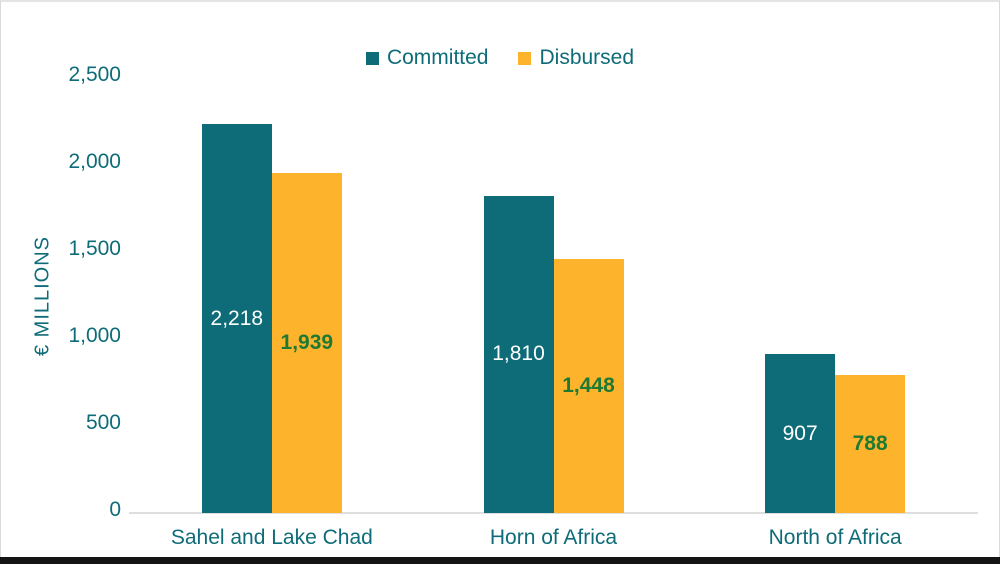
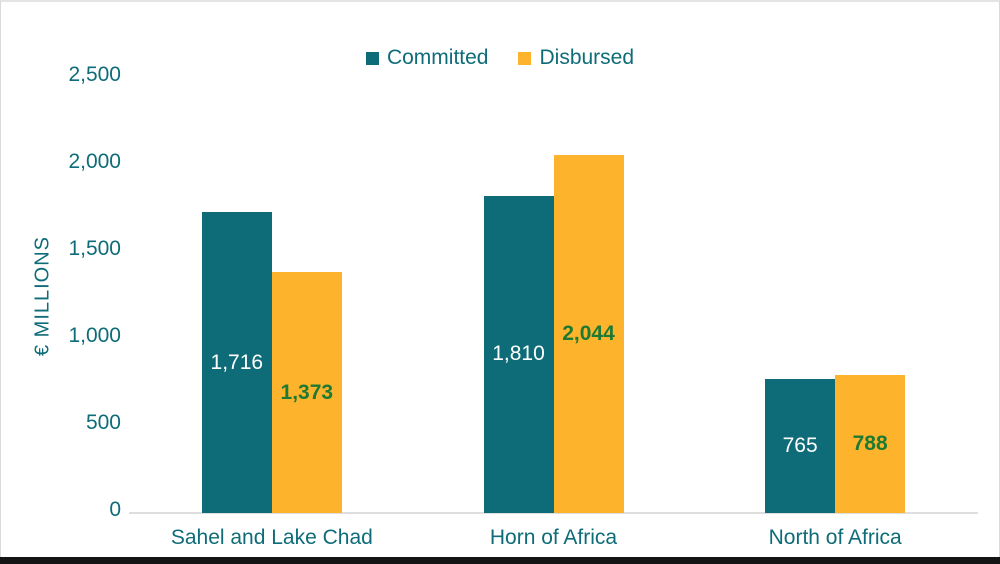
Committed/Sahel and Lake Chad: 2,218 -> 1,716
Disbursed/Sahel and Lake Chad: 1,939 -> 1,373
Disbursed/Horn of Africa: 1,448 -> 2,044
Committed/North of Africa: 907 -> 765
